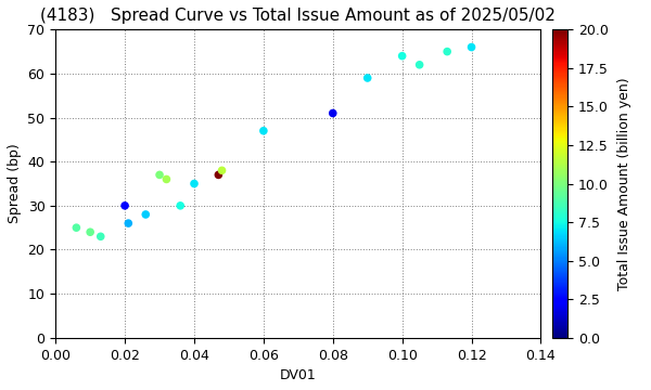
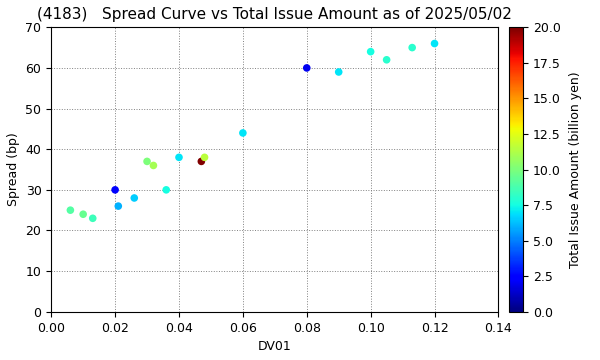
0.04: 35 -> 38
0.06: 47 -> 44
0.08: 51 -> 60
